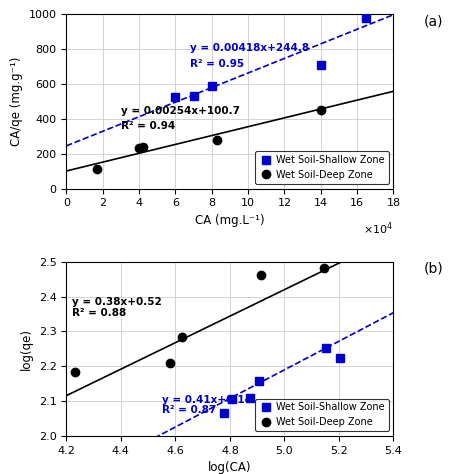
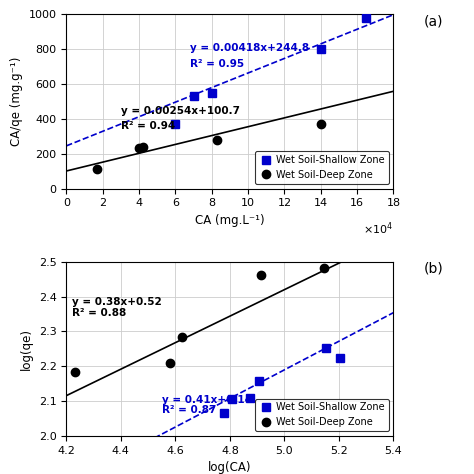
Wet Soil-Shallow Zone/6: 530 -> 370
Wet Soil-Shallow Zone/8: 590 -> 550
Wet Soil-Shallow Zone/14: 710 -> 800
Wet Soil-Deep Zone/14: 450 -> 370
